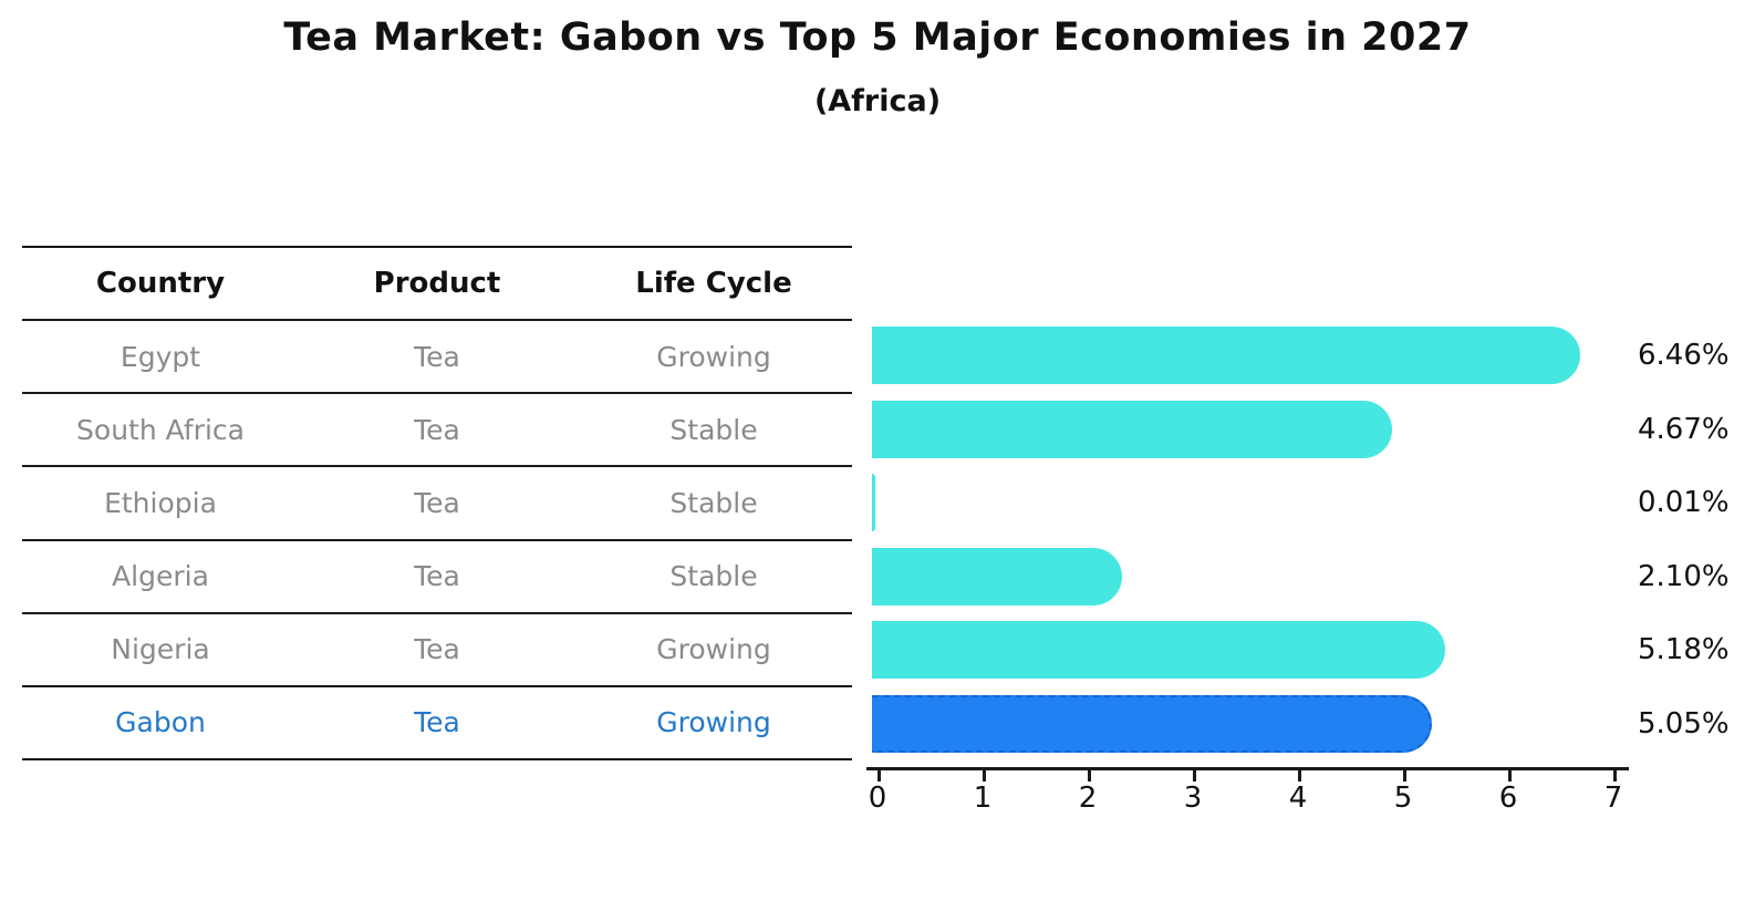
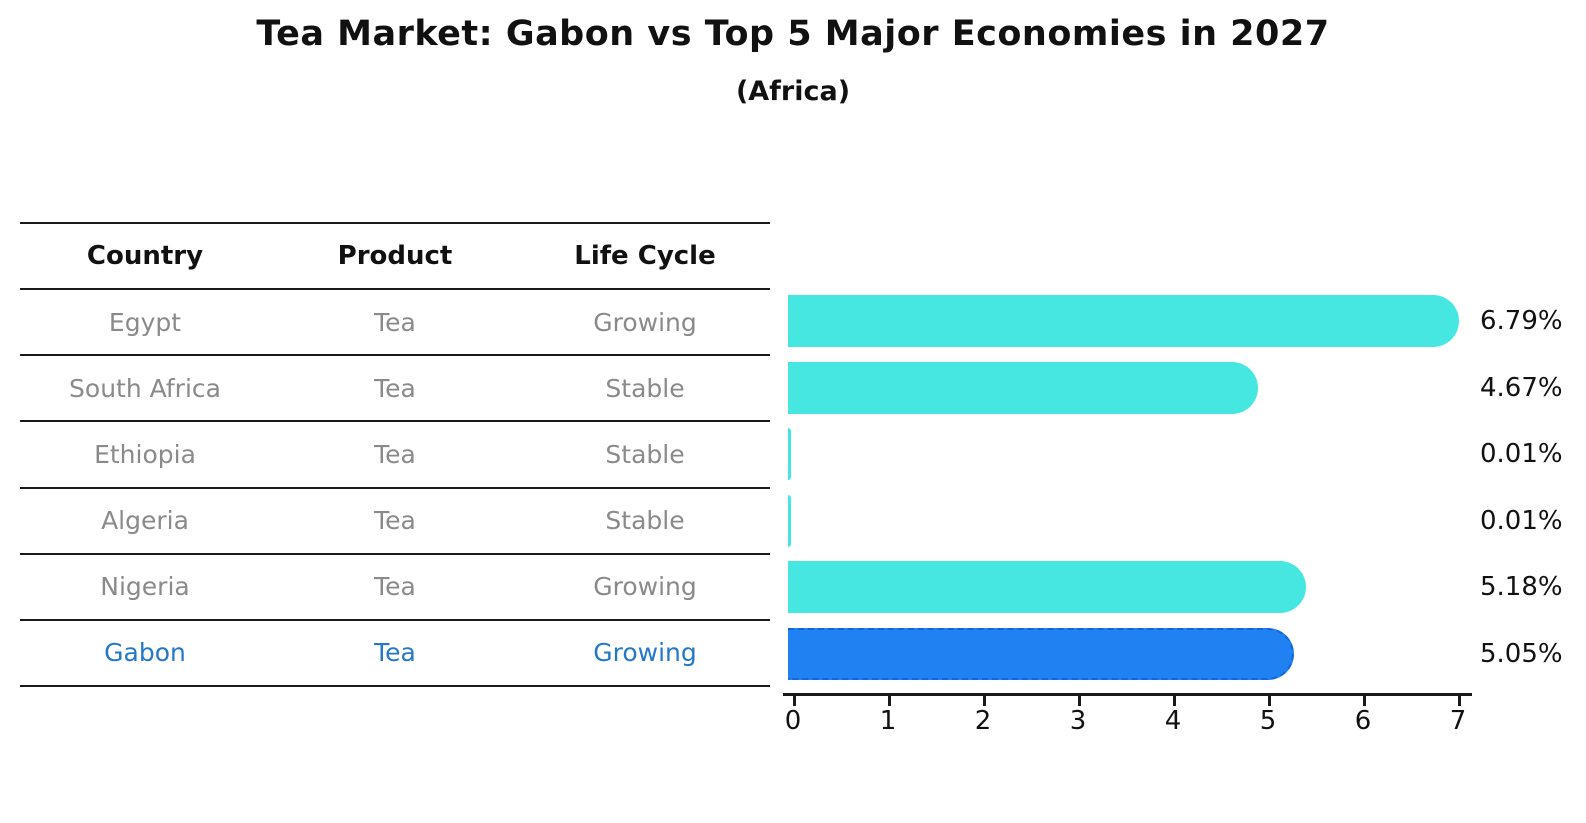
Egypt: 6.46% -> 6.79%
Algeria: 2.10% -> 0.01%
